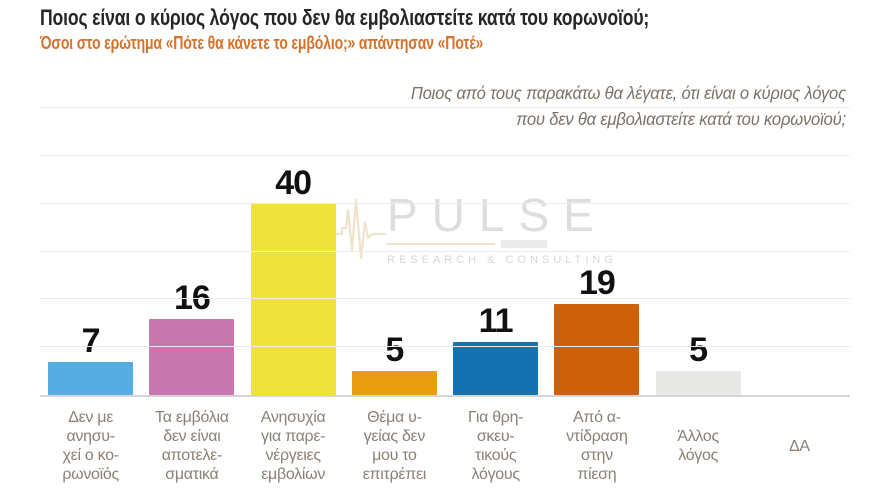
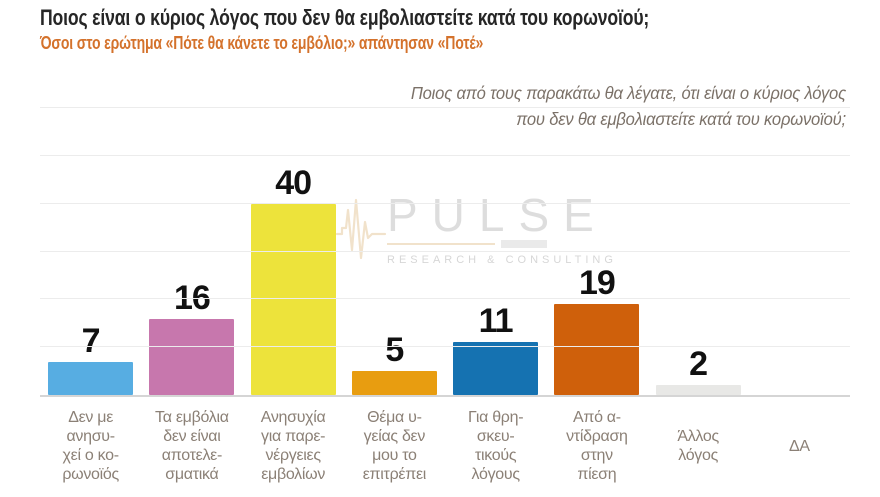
Άλλος λόγος: 5 -> 2
